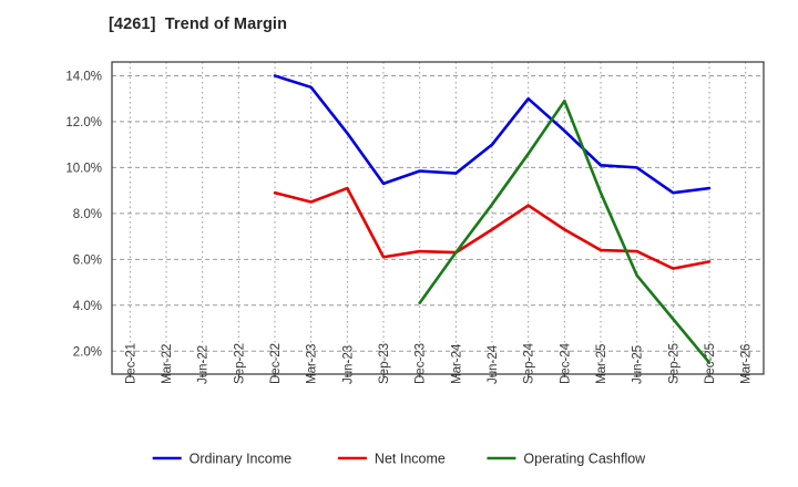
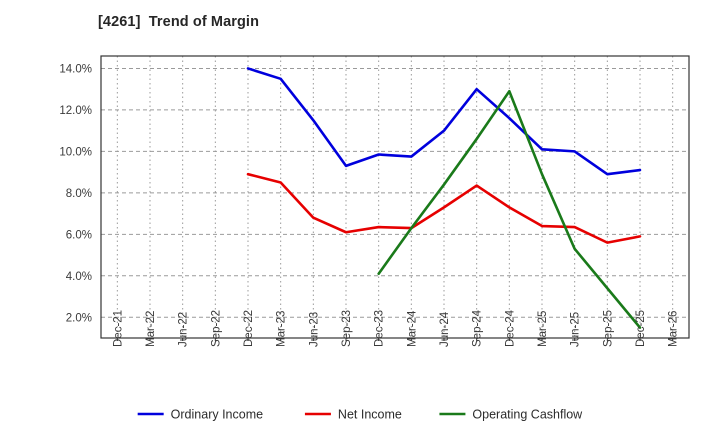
Net Income/Jun-23: 9.1% -> 6.8%
